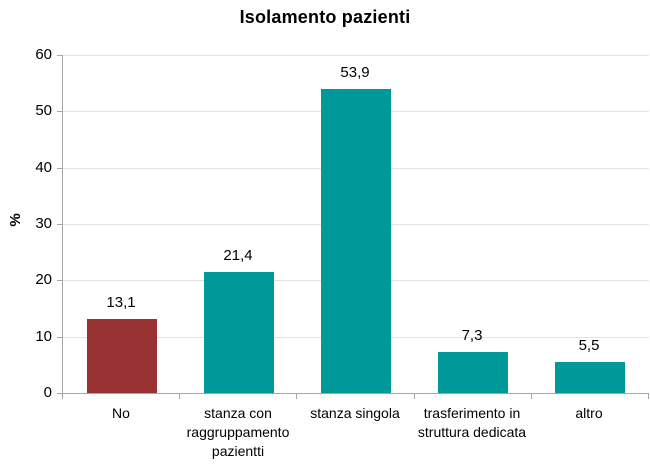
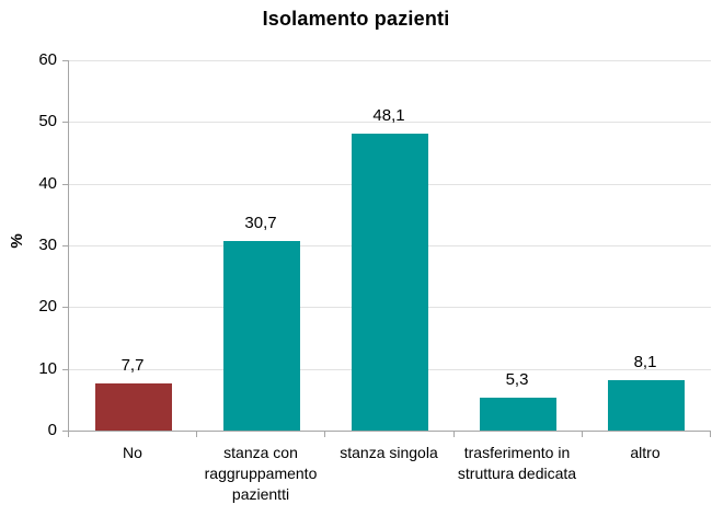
No: 13,1 -> 7,7
stanza con raggruppamento pazientti: 21,4 -> 30,7
stanza singola: 53,9 -> 48,1
trasferimento in struttura dedicata: 7,3 -> 5,3
altro: 5,5 -> 8,1
